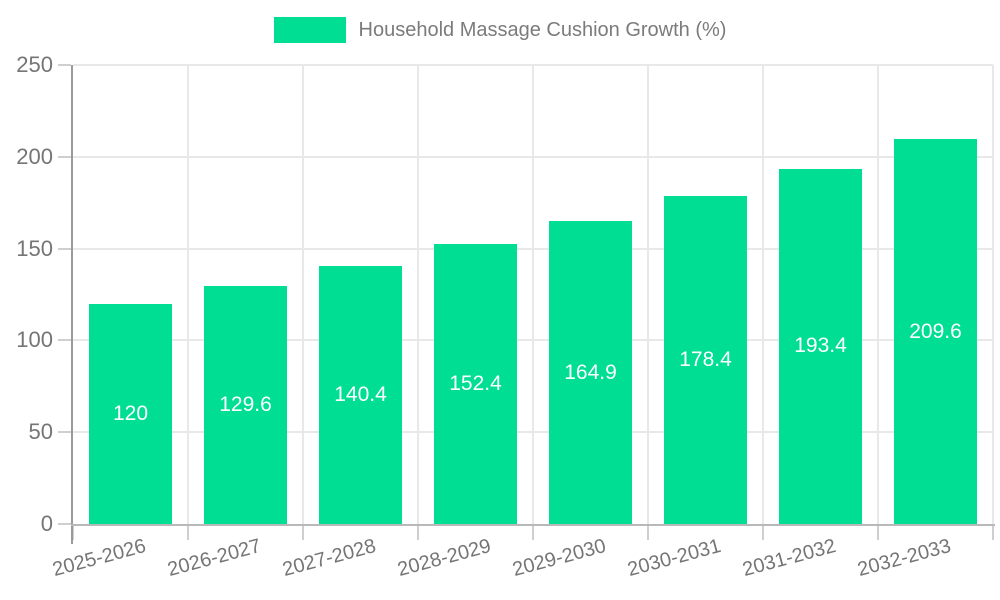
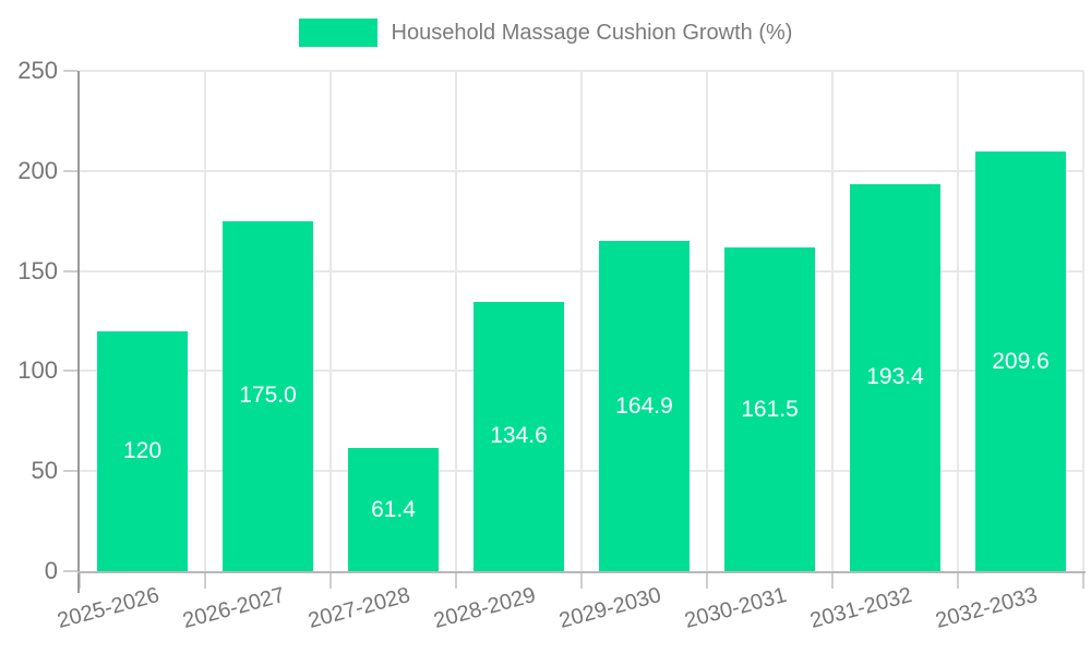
2026-2027: 129.6 -> 175.0
2027-2028: 140.4 -> 61.4
2028-2029: 152.4 -> 134.6
2030-2031: 178.4 -> 161.5
